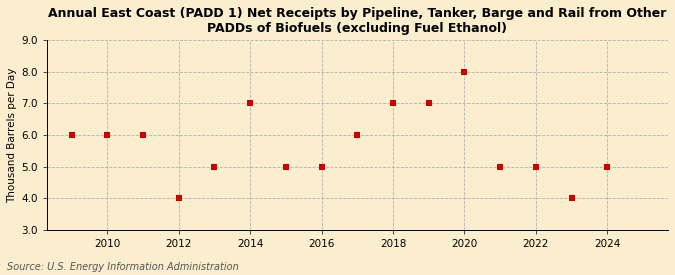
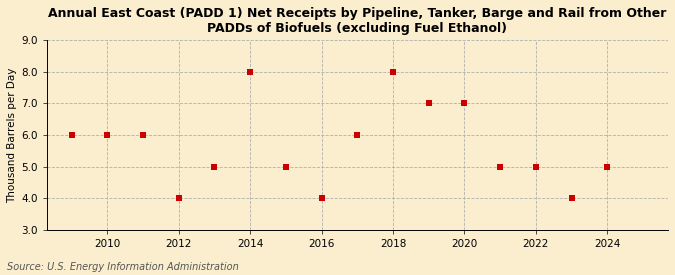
2014: 7 -> 8
2016: 5 -> 4
2018: 7 -> 8
2020: 8 -> 7
